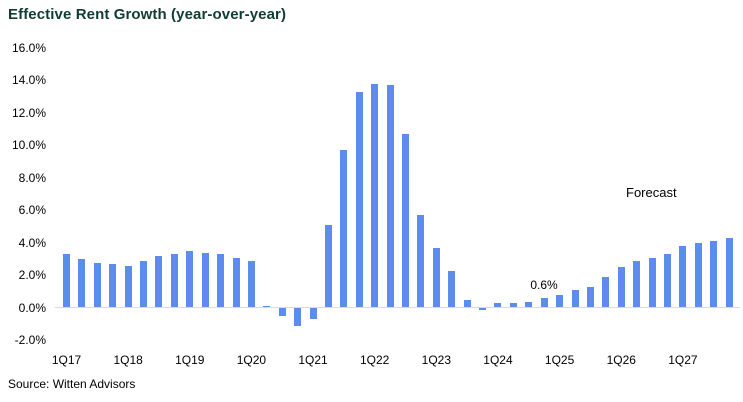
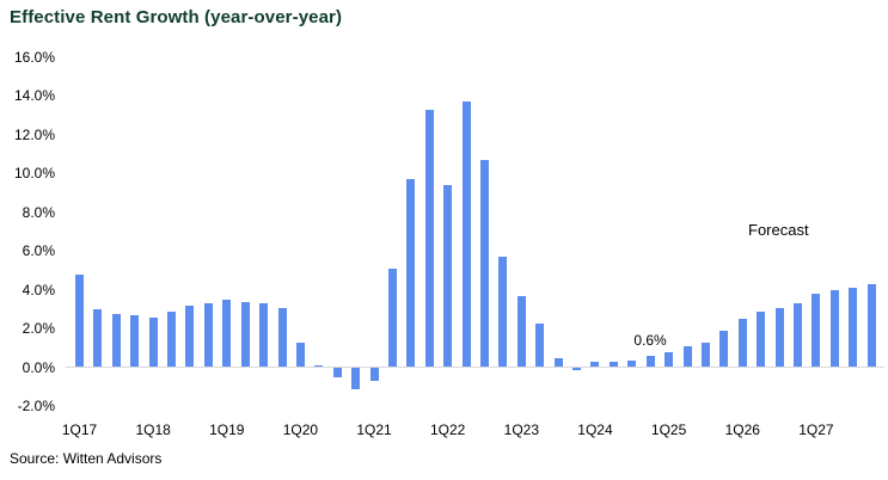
1Q17: 3.3% -> 4.8%
1Q20: 2.9% -> 1.3%
1Q22: 13.8% -> 9.4%
